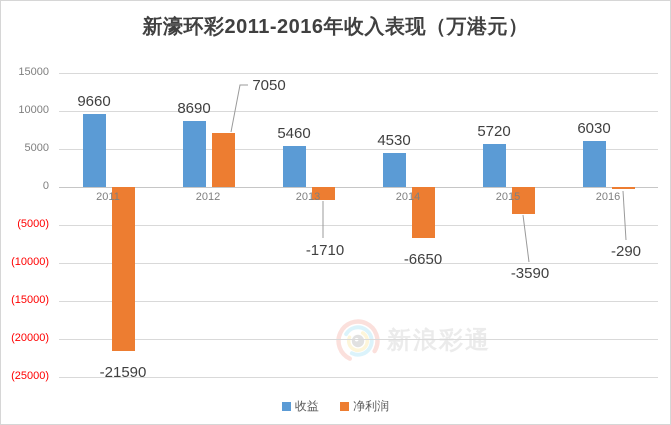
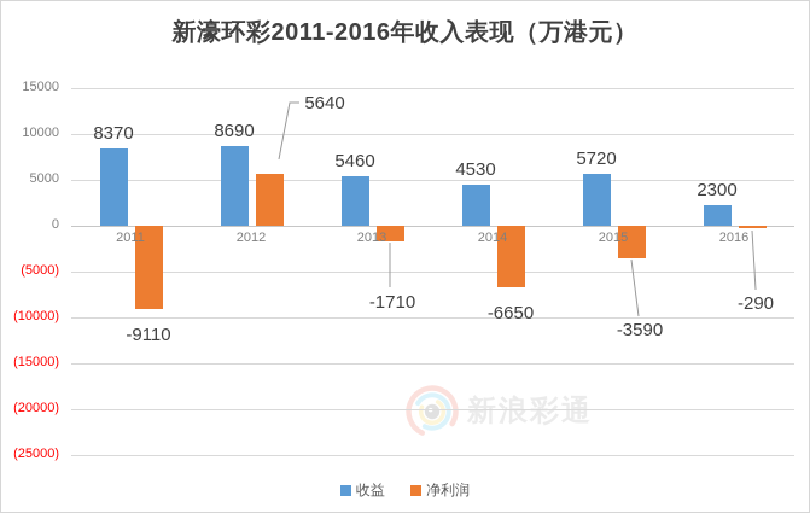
收益/2011: 9660 -> 8370
净利润/2011: -21590 -> -9110
净利润/2012: 7050 -> 5640
收益/2016: 6030 -> 2300
